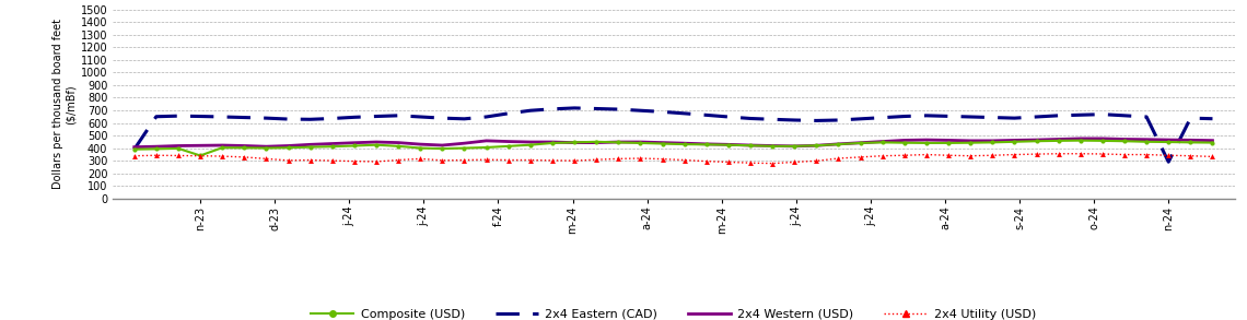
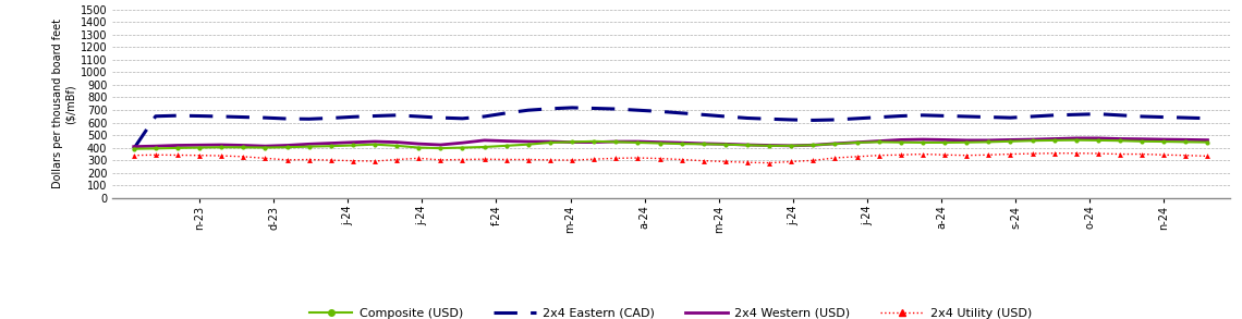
Composite (USD)/n-23: 340 -> 400
2x4 Eastern (CAD)/n-24: 290 -> 640
